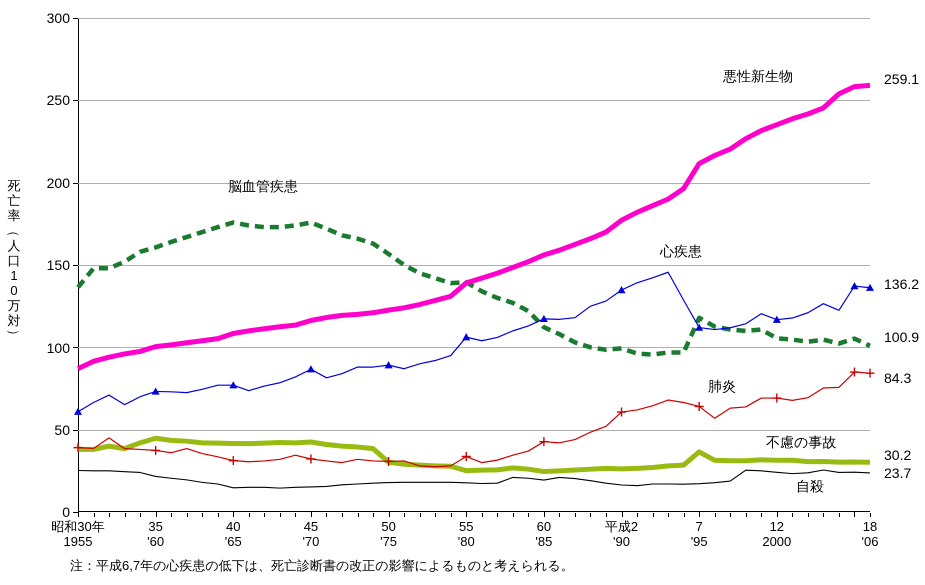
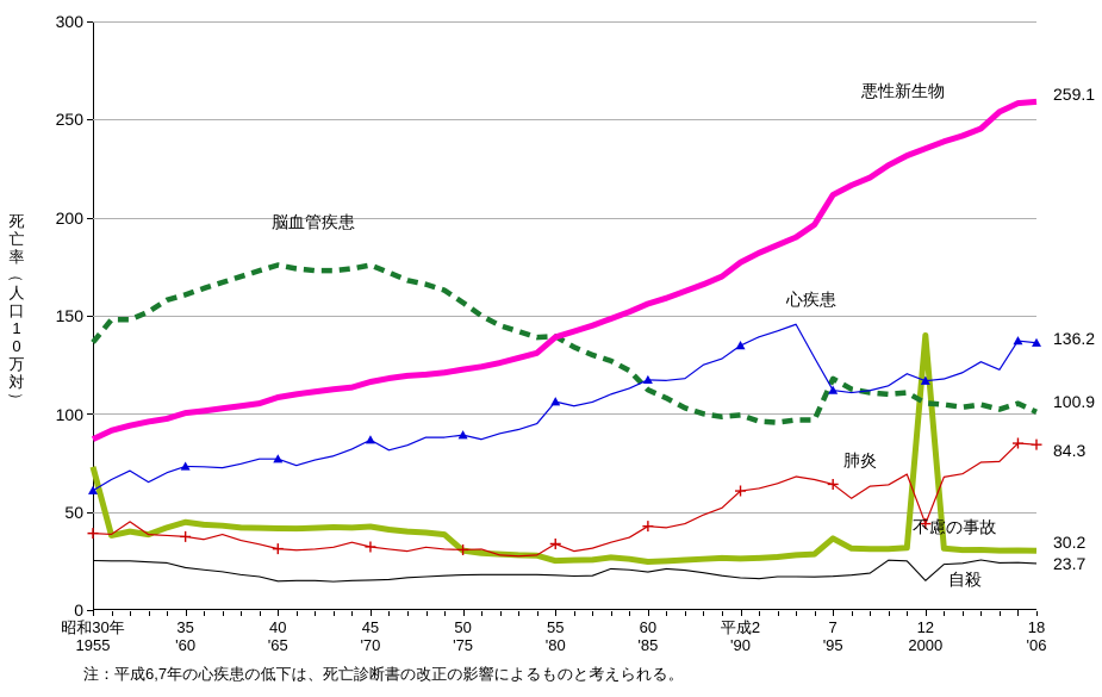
不慮の事故/1955: 38 -> 73
肺炎/2000: 69 -> 44
不慮の事故/2000: 31 -> 140
自殺/2000: 24 -> 15
